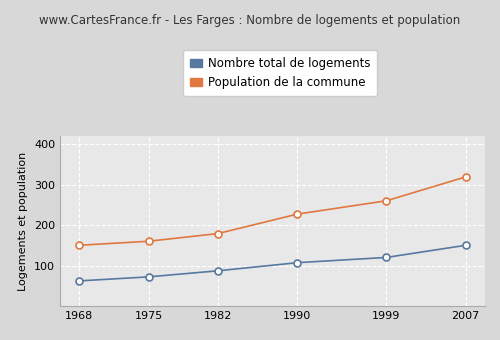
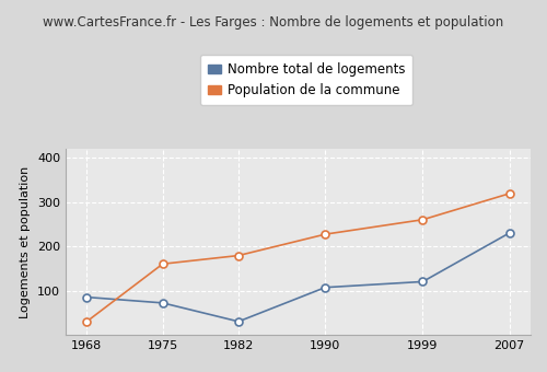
Nombre total de logements/1968: 62 -> 85
Population de la commune/1968: 150 -> 30
Nombre total de logements/1982: 87 -> 30
Nombre total de logements/2007: 150 -> 230
